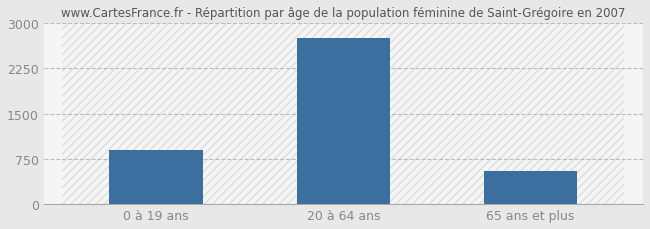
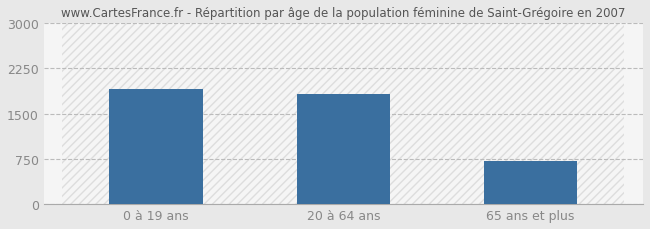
0 à 19 ans: 900 -> 1900
20 à 64 ans: 2750 -> 1820
65 ans et plus: 550 -> 720
